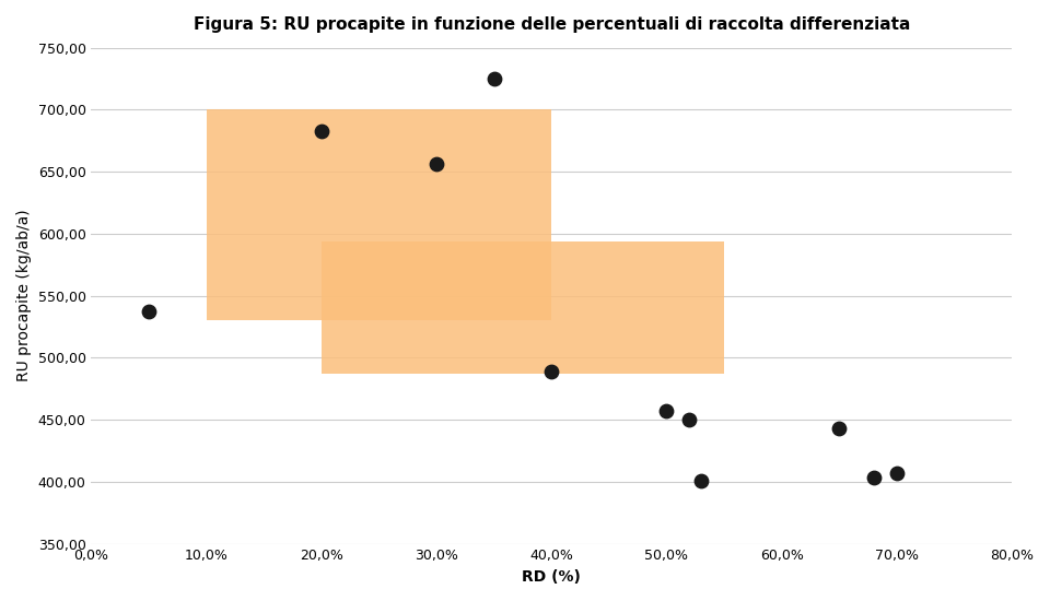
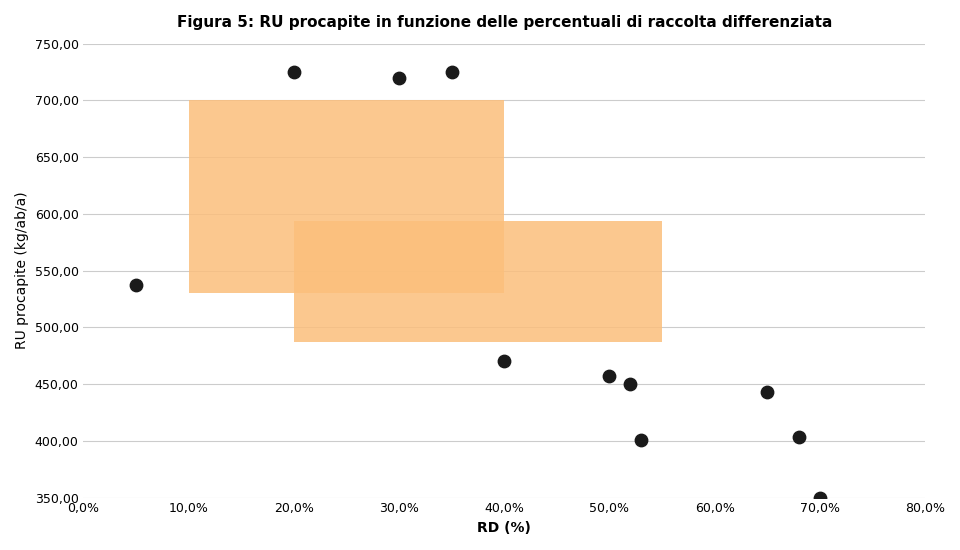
20,0%: 683 -> 725
30,0%: 656 -> 720
40,0%: 489 -> 470
70,0%: 407 -> 350
